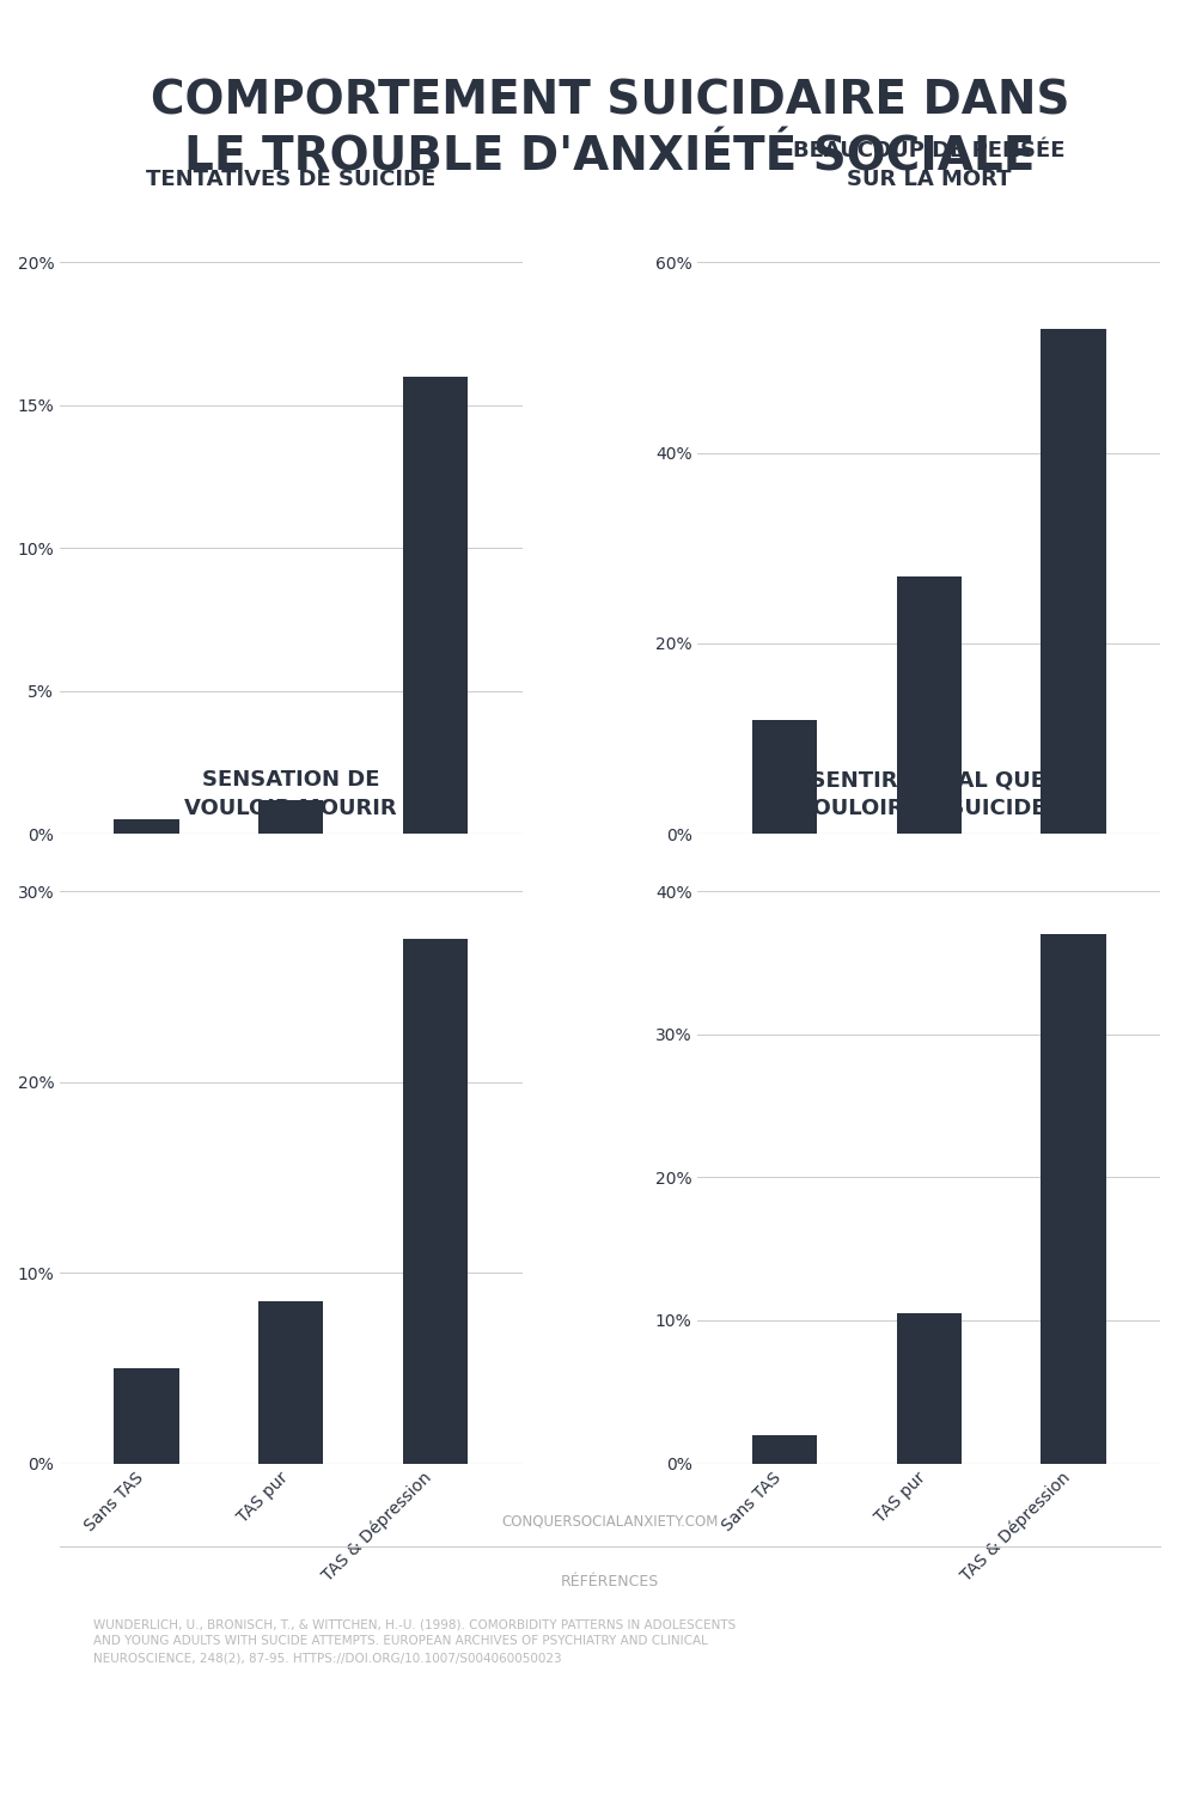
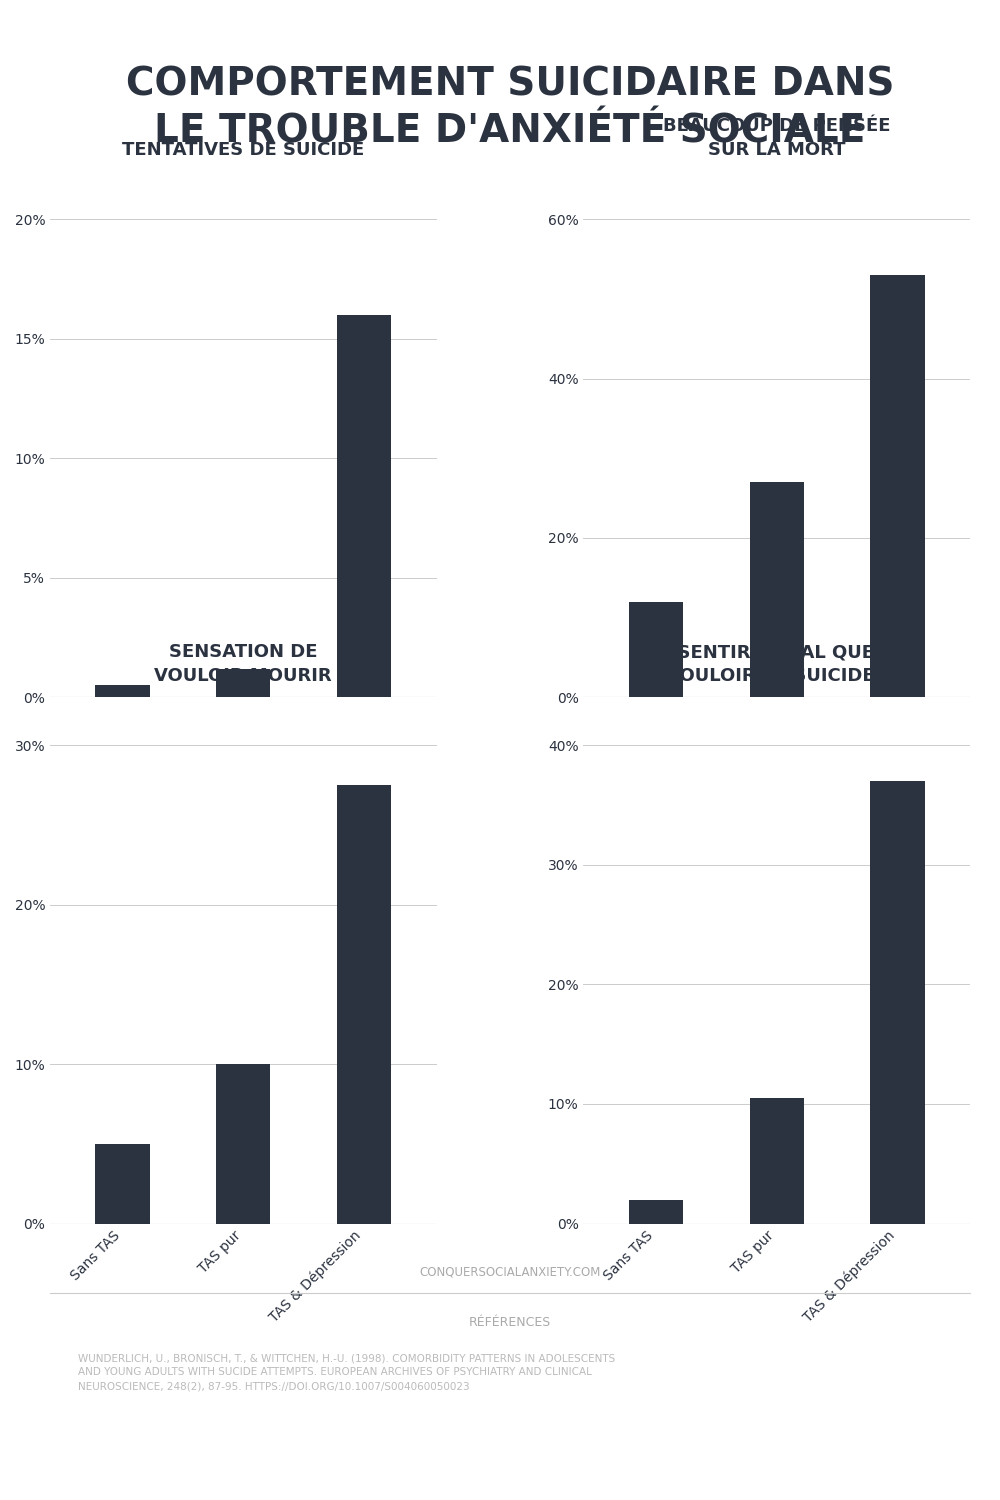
SENSATION DE VOULOIR MOURIR/TAS pur: 8.5% -> 10.0%
